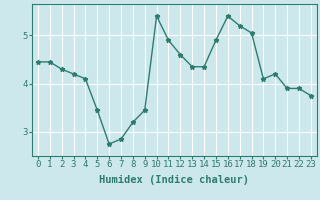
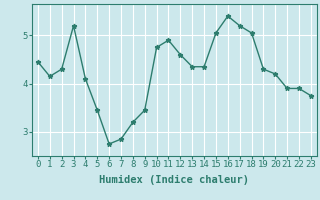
1: 4.45 -> 4.15
3: 4.20 -> 5.20
10: 5.40 -> 4.75
15: 4.90 -> 5.05
19: 4.10 -> 4.30
